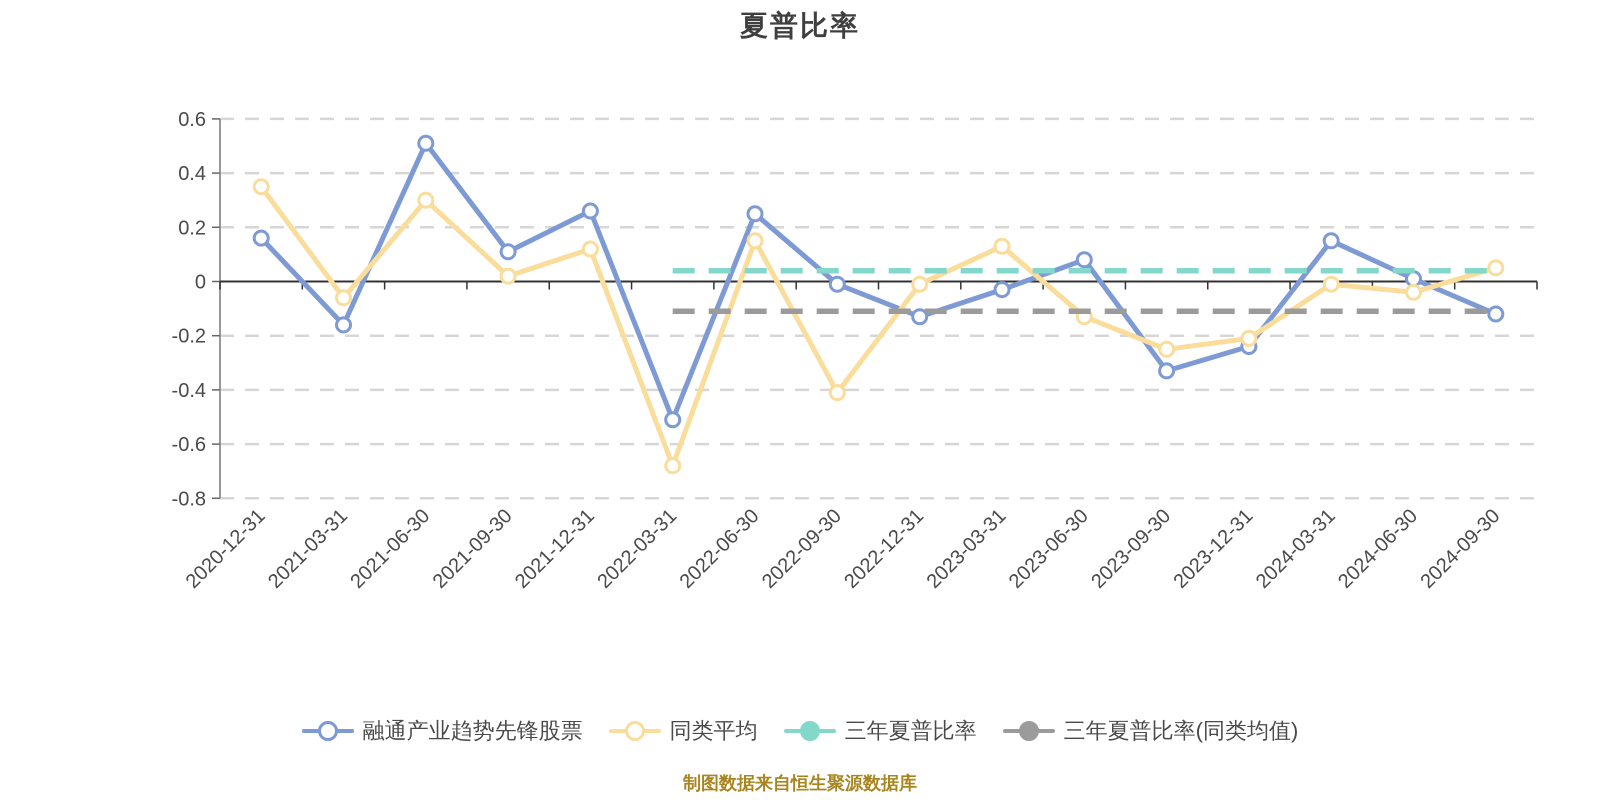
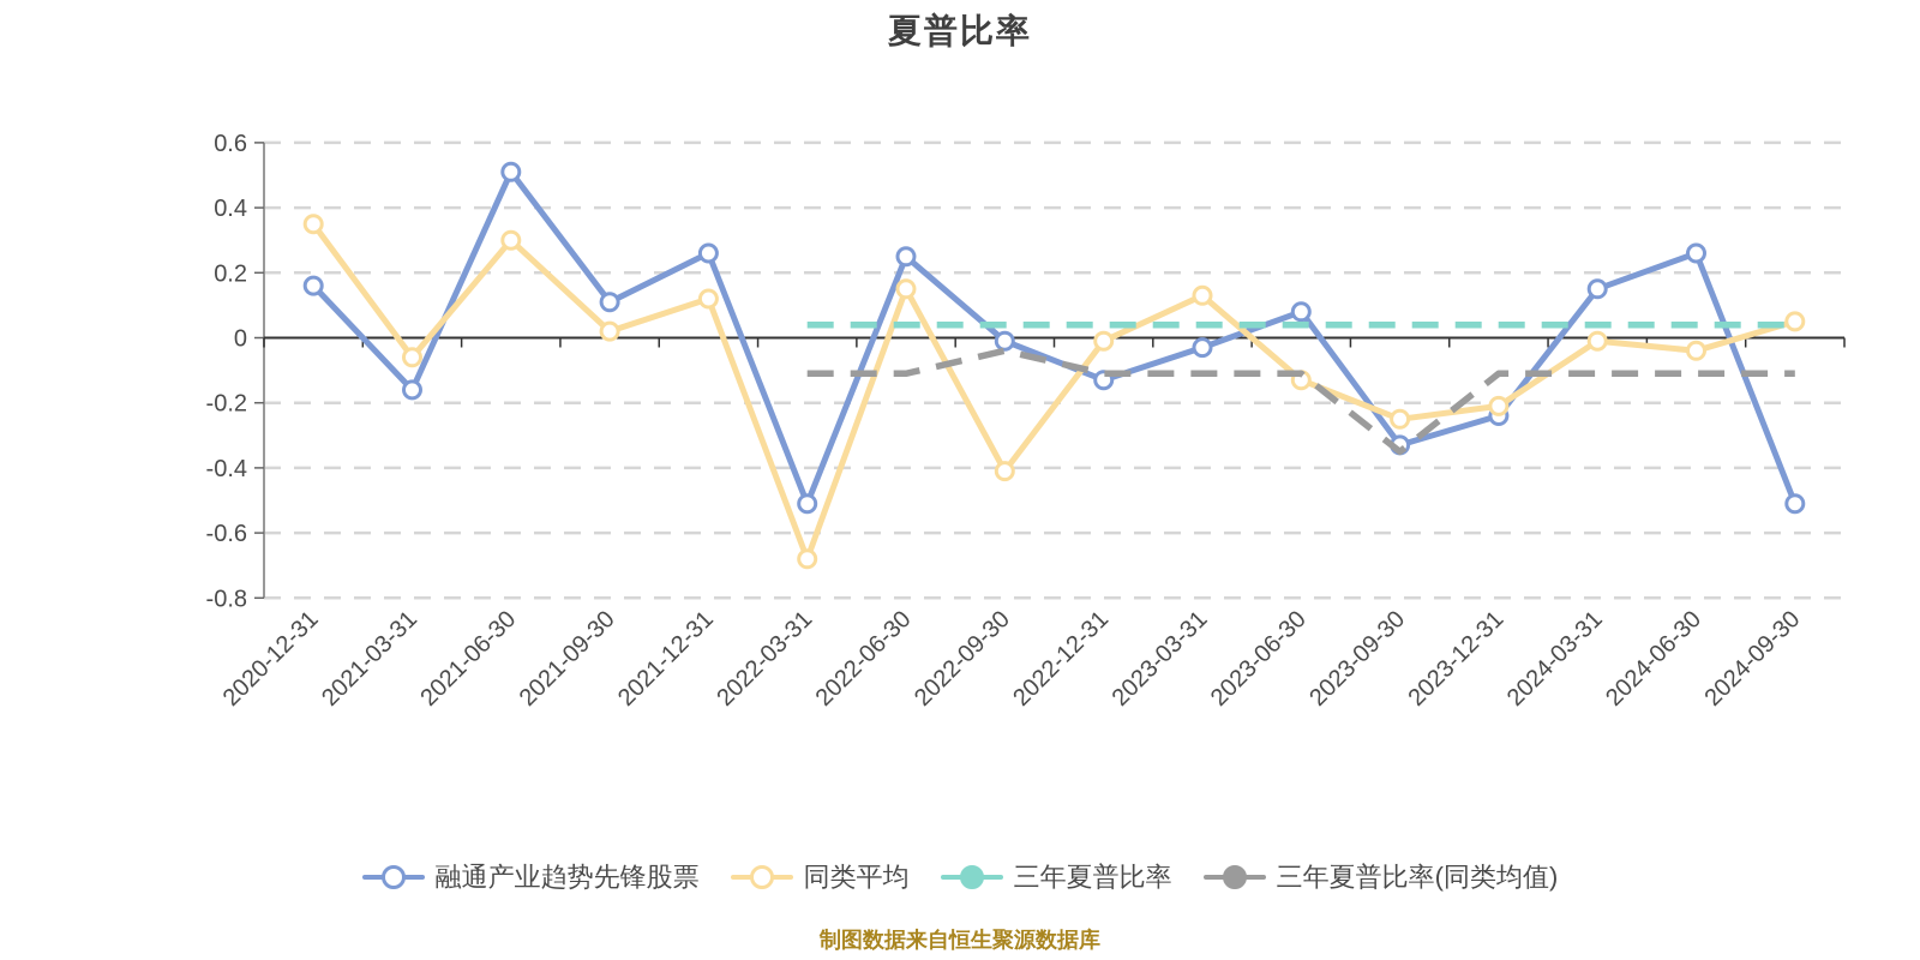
三年夏普比率(同类均值)/2022-09-30: -0.11 -> -0.04
三年夏普比率(同类均值)/2023-09-30: -0.11 -> -0.35
融通产业趋势先锋股票/2024-06-30: 0.01 -> 0.26
融通产业趋势先锋股票/2024-09-30: -0.12 -> -0.51
